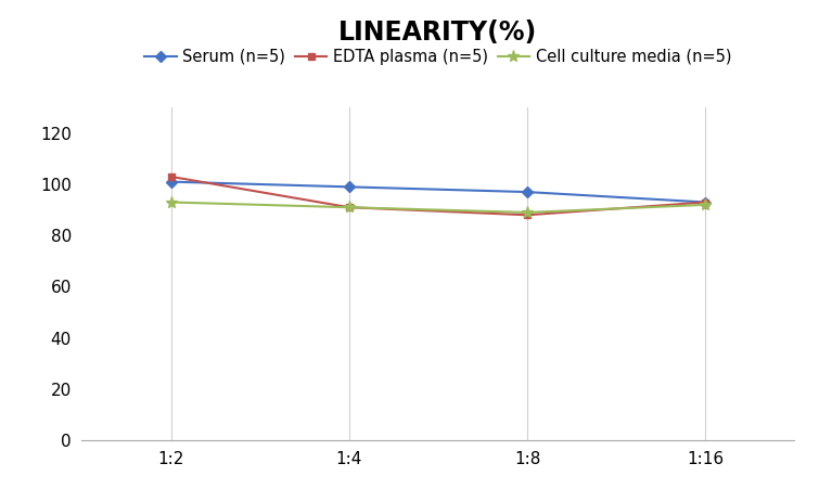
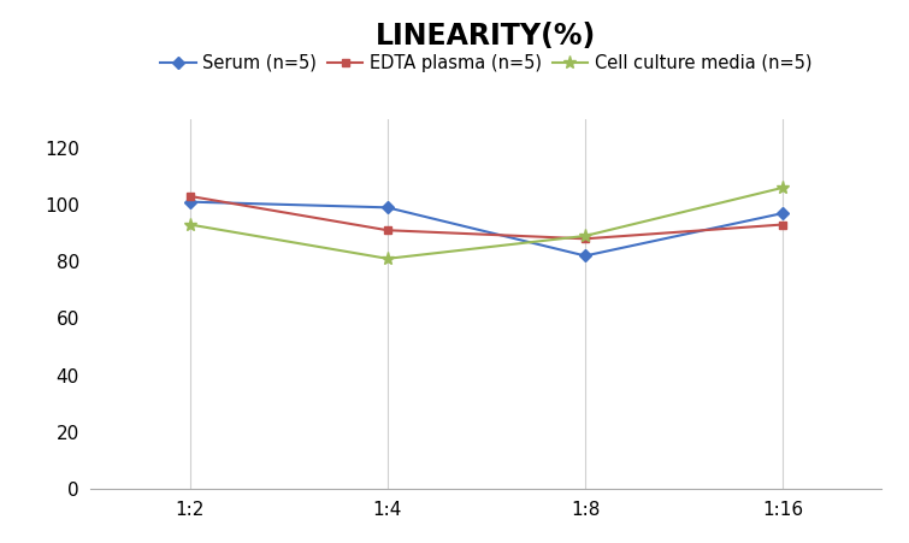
Cell culture media (n=5)/1:4: 91 -> 81
Serum (n=5)/1:8: 97 -> 82
Serum (n=5)/1:16: 93 -> 97
Cell culture media (n=5)/1:16: 92 -> 106
